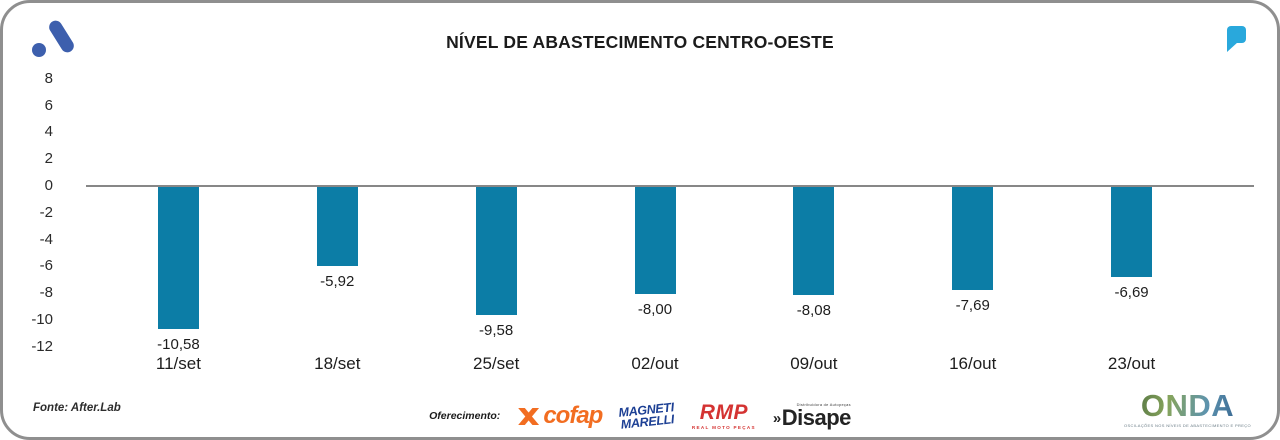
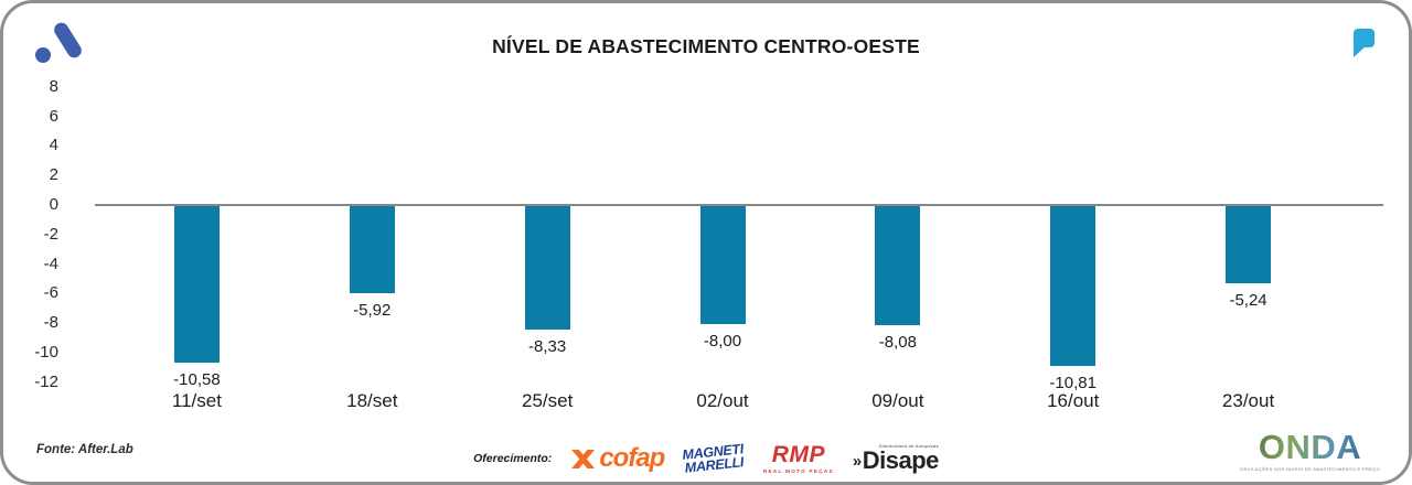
25/set: -9,58 -> -8,33
16/out: -7,69 -> -10,81
23/out: -6,69 -> -5,24
